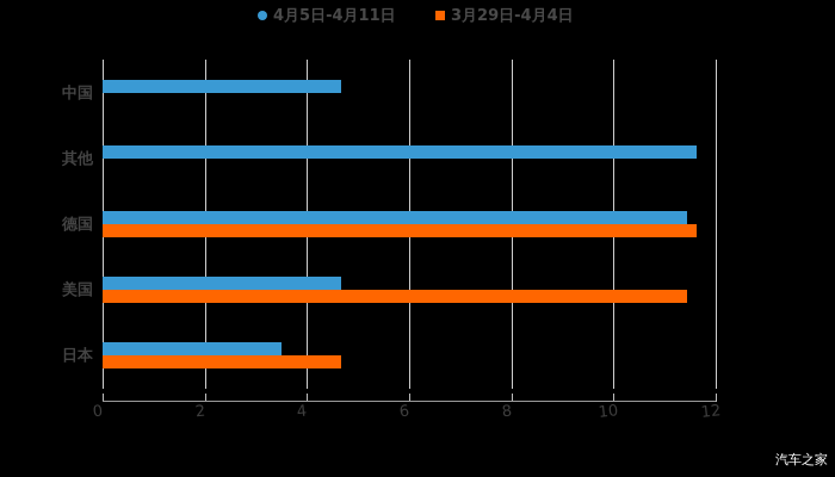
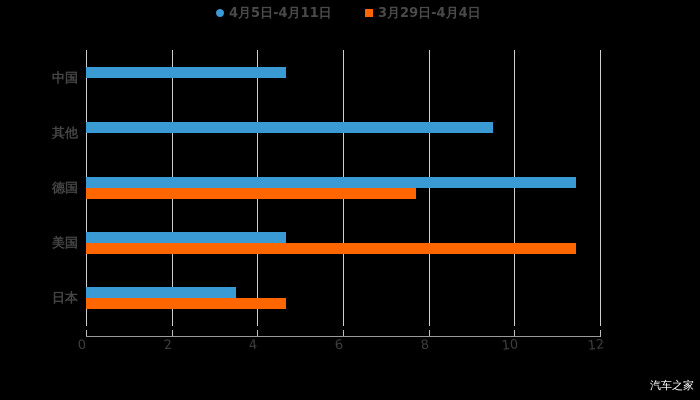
4月5日-4月11日/其他: 11.6 -> 9.5
3月29日-4月4日/德国: 11.6 -> 7.7
